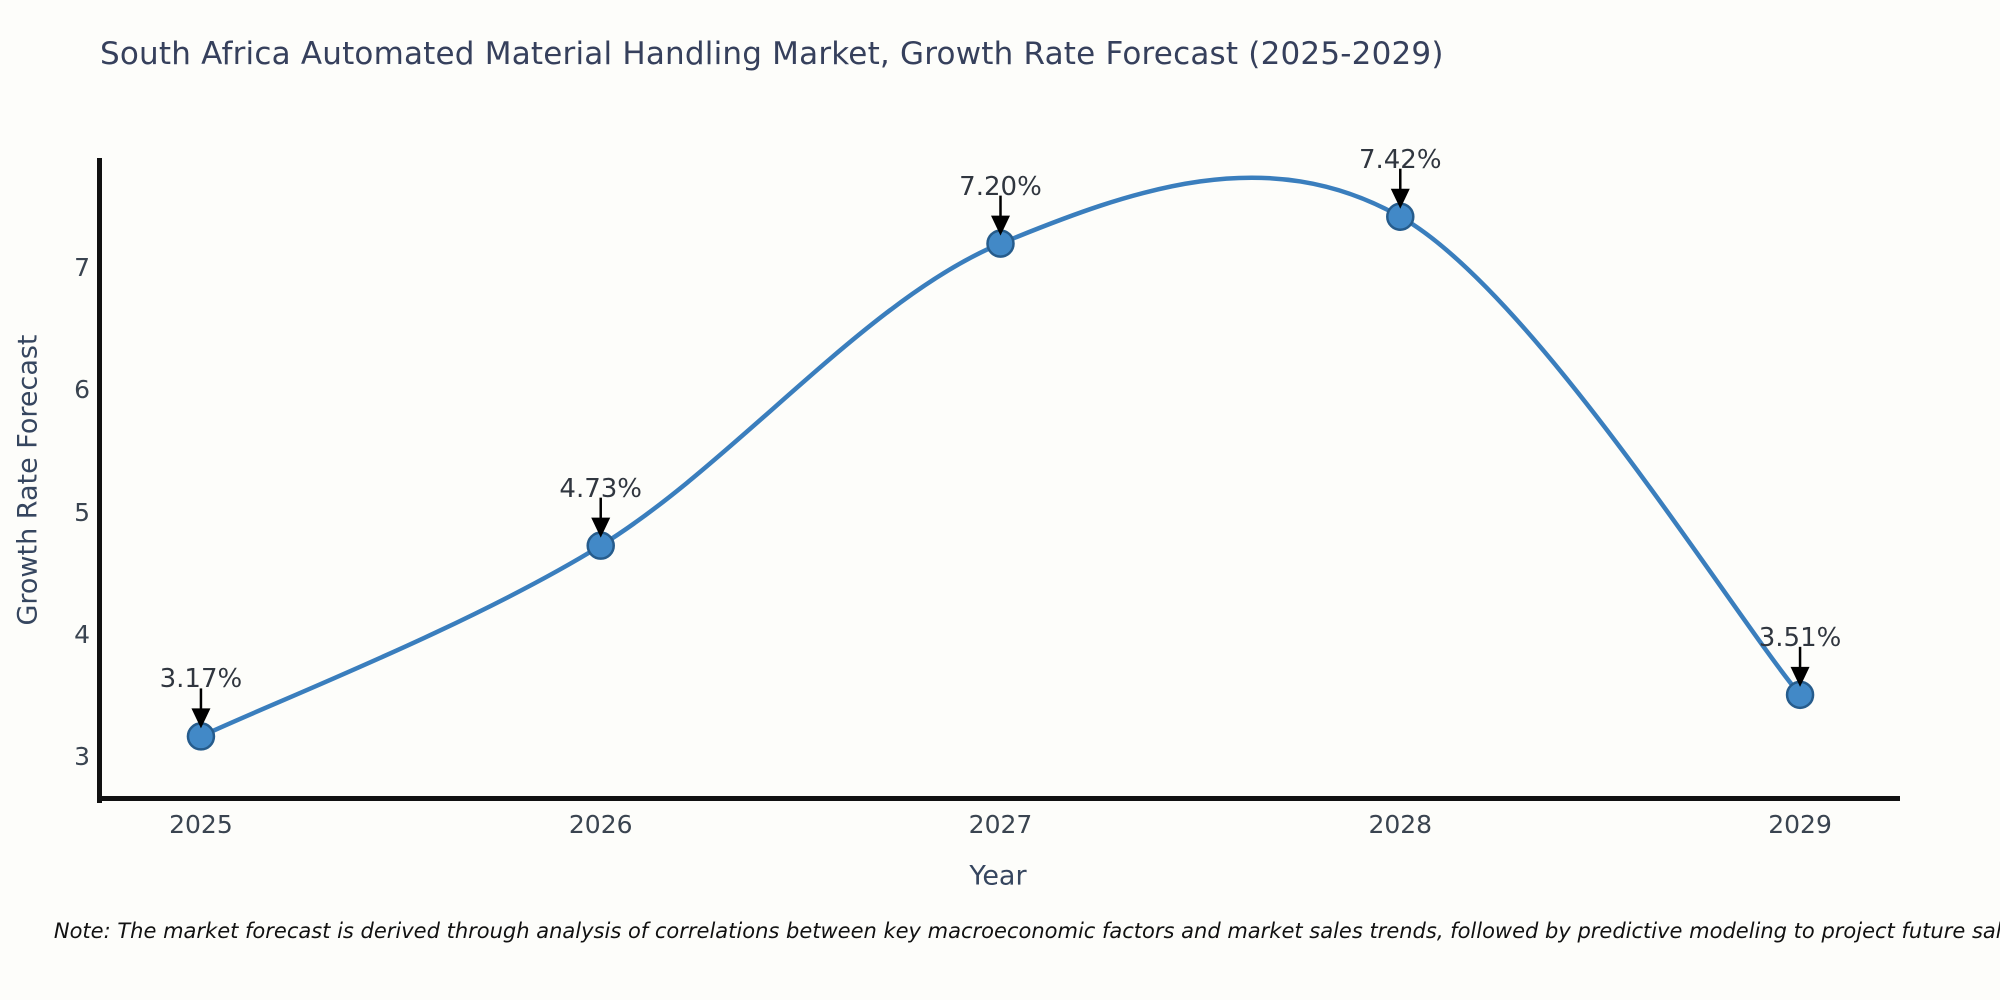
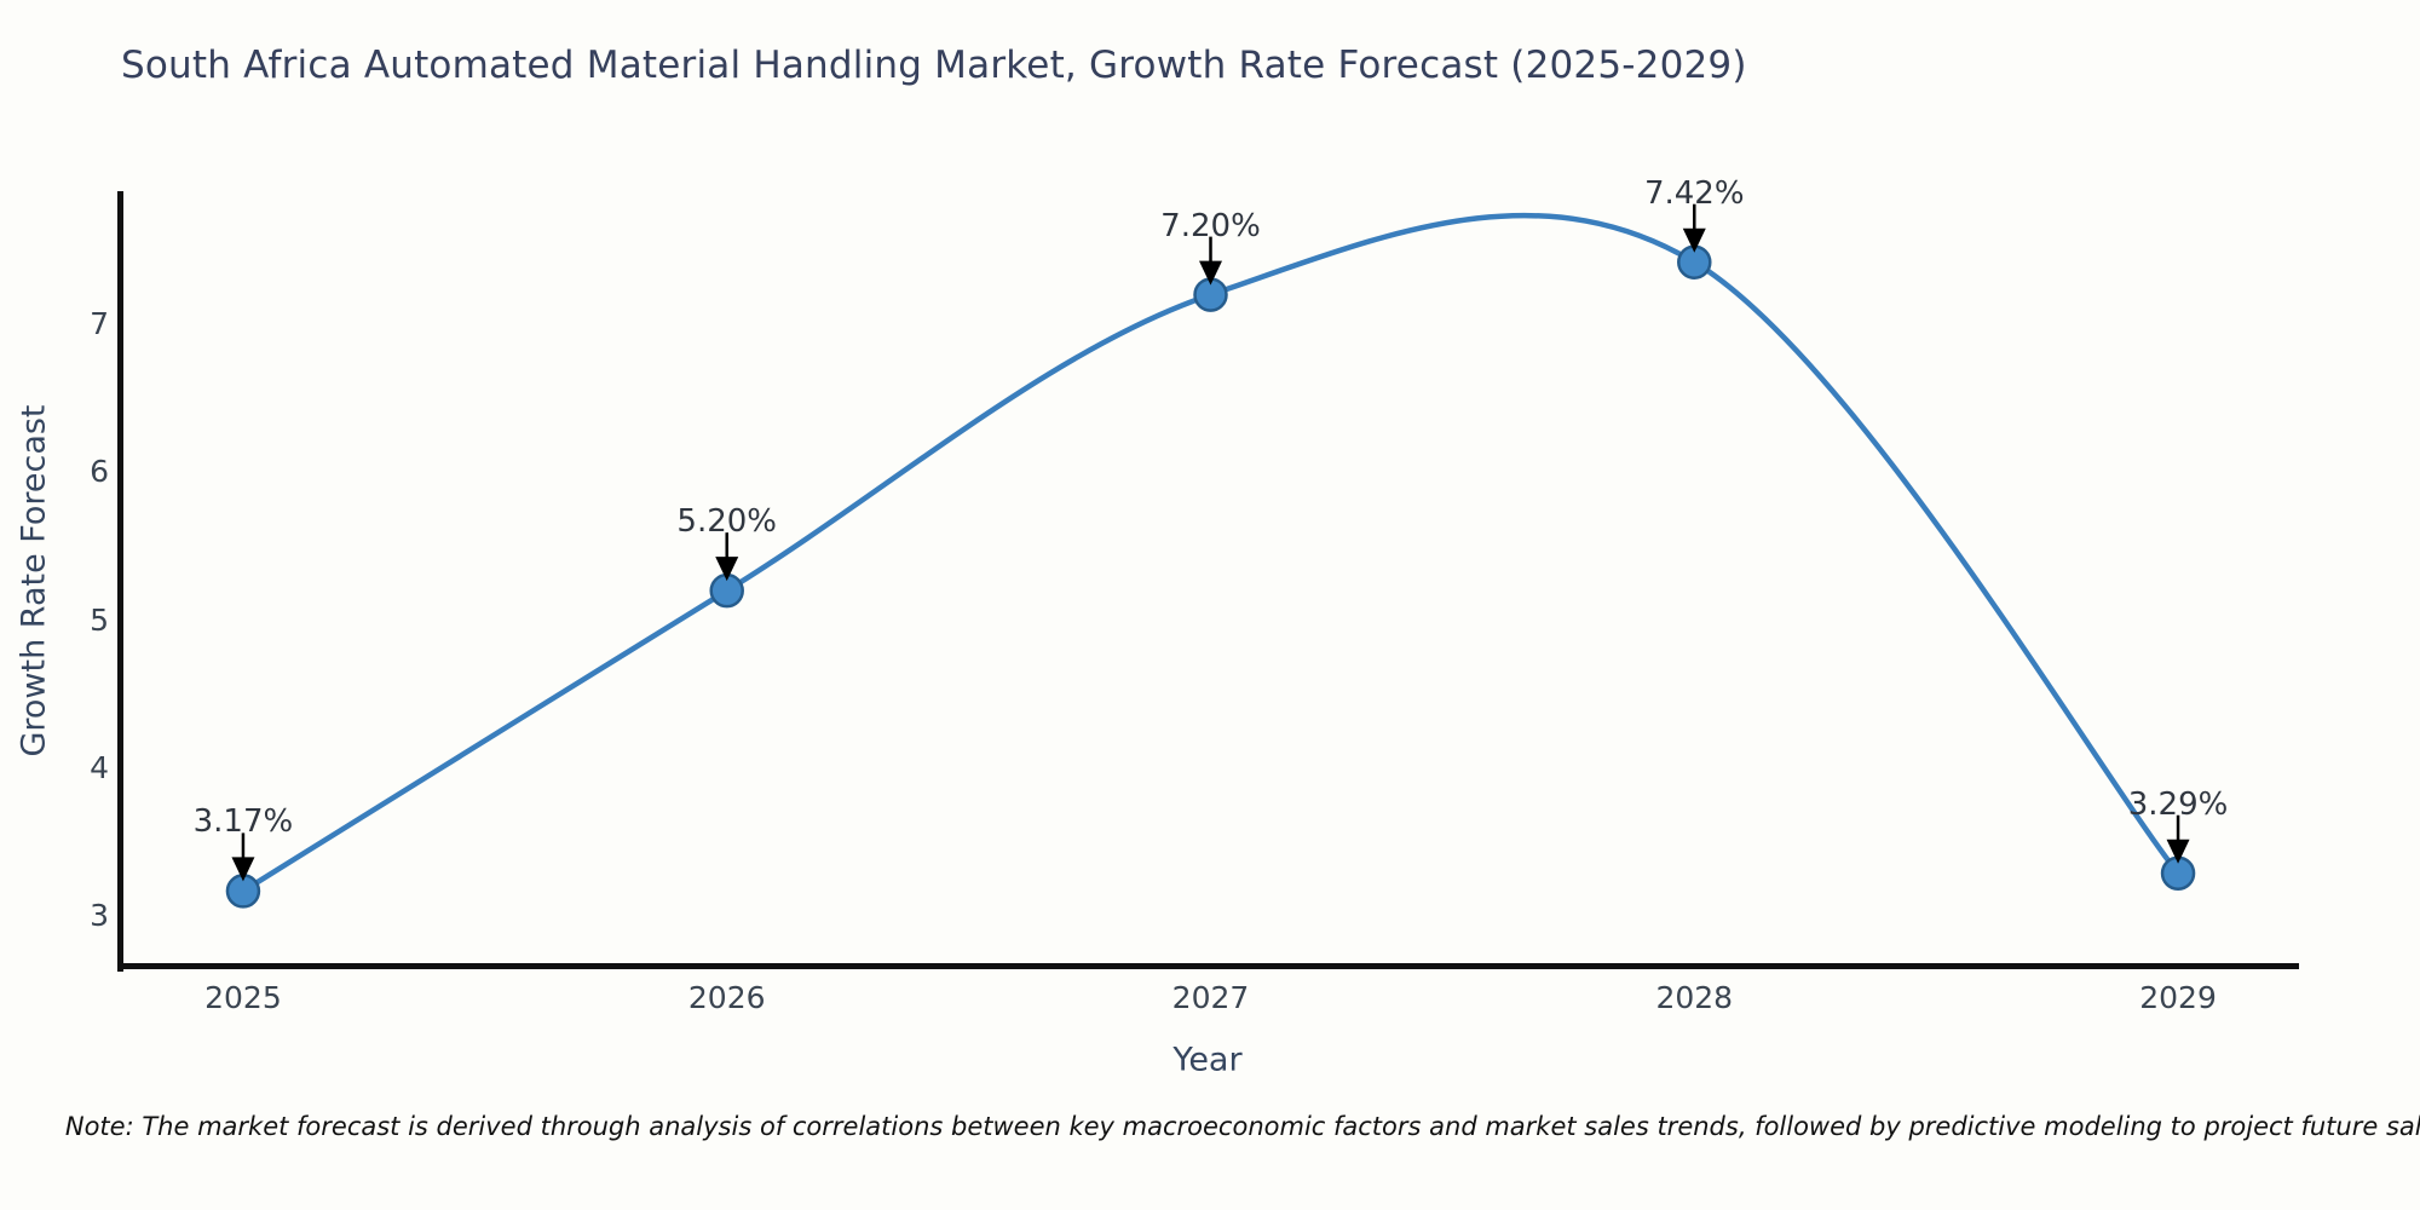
2026: 4.73% -> 5.20%
2029: 3.51% -> 3.29%
